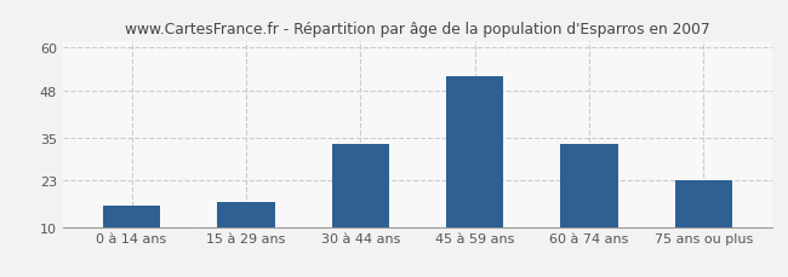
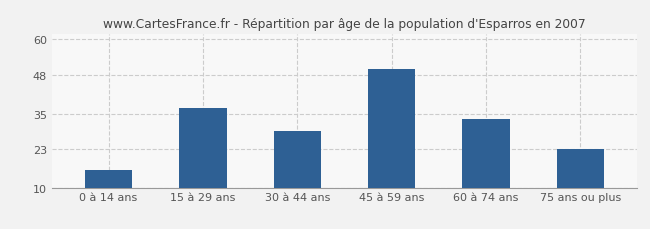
15 à 29 ans: 17 -> 37
30 à 44 ans: 33 -> 29
45 à 59 ans: 52 -> 50
